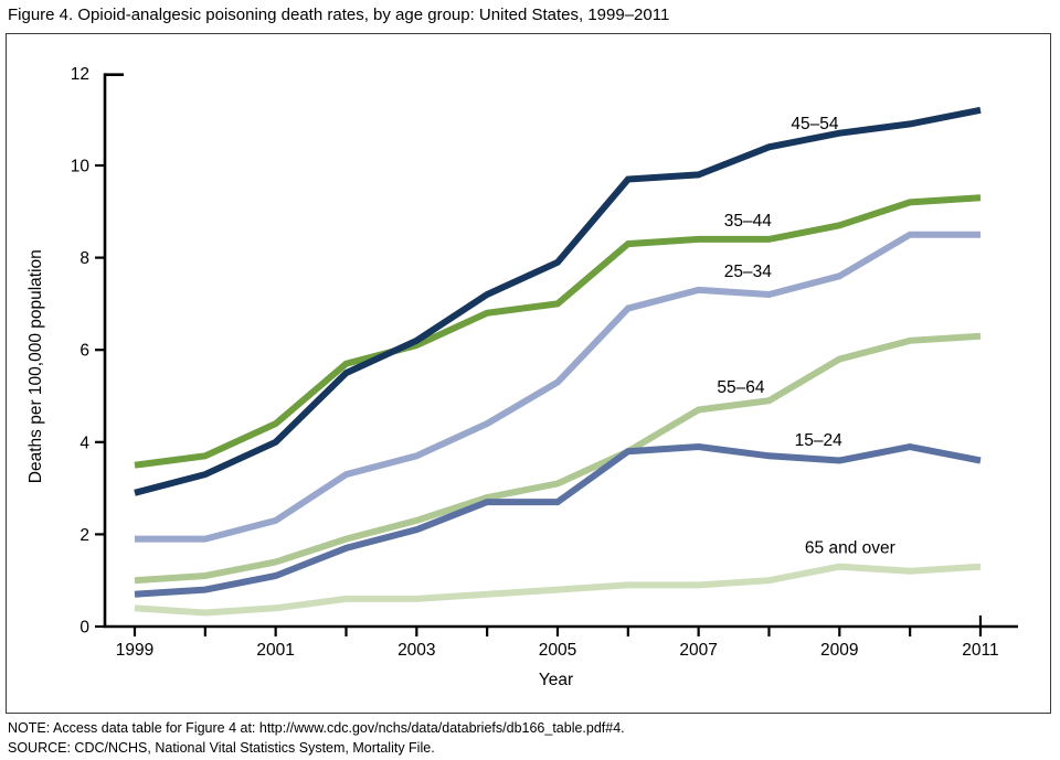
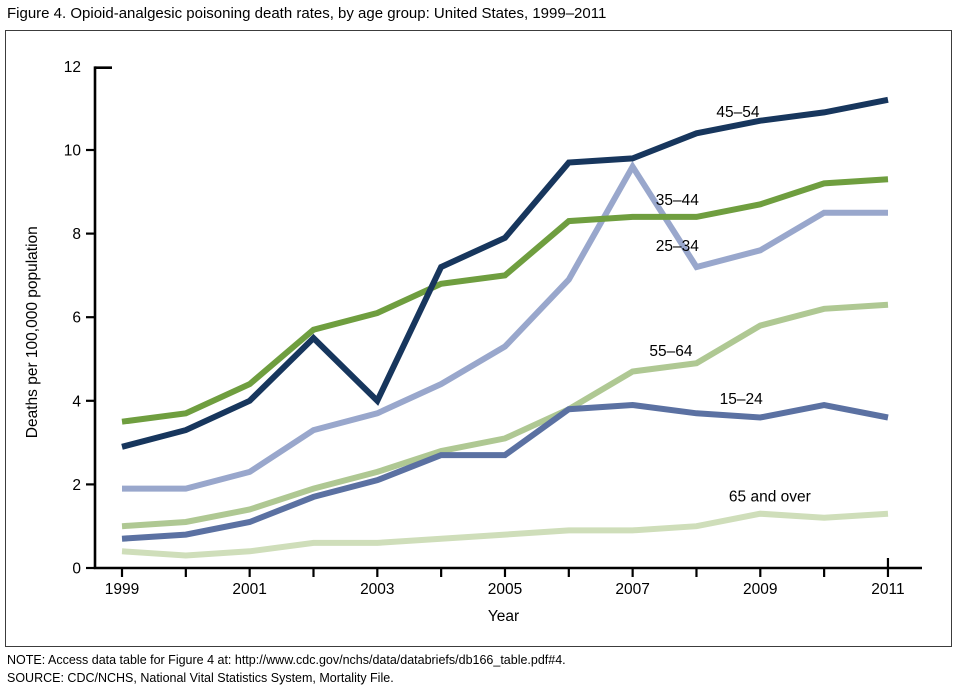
45–54/2003: 6.2 -> 4.0
25–34/2007: 7.3 -> 9.6
